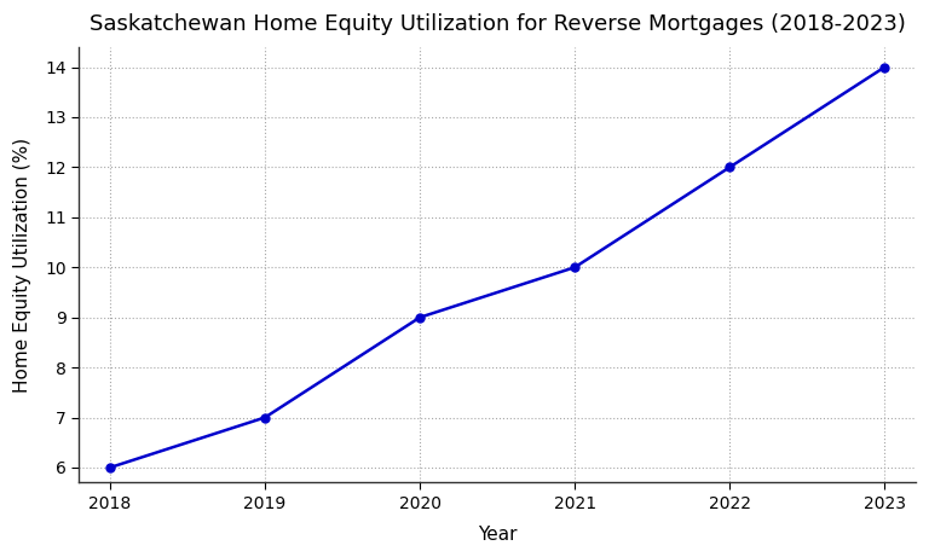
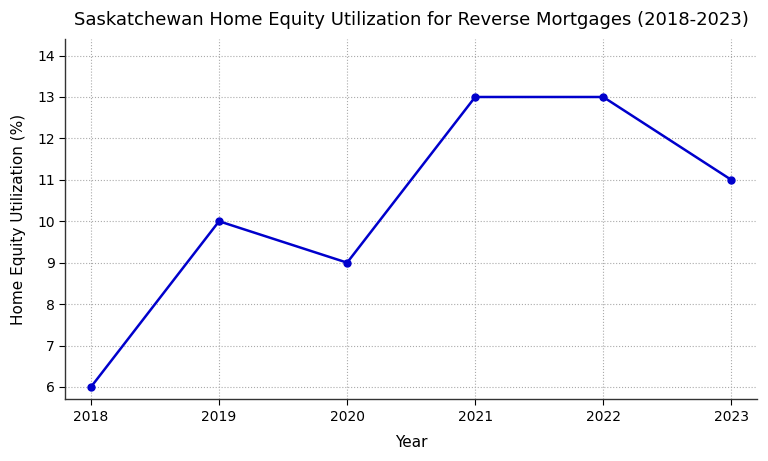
2019: 7 -> 10
2021: 10 -> 13
2022: 12 -> 13
2023: 14 -> 11
